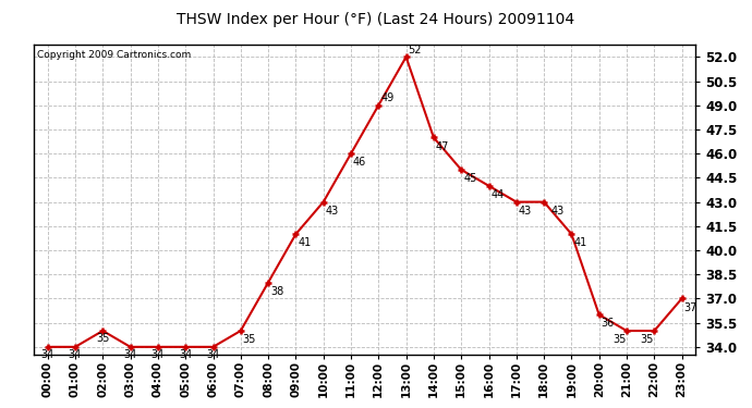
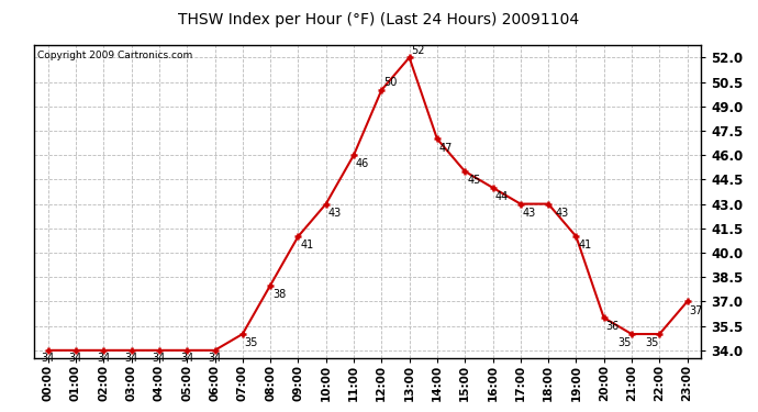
02:00: 35 -> 34
12:00: 49 -> 50
